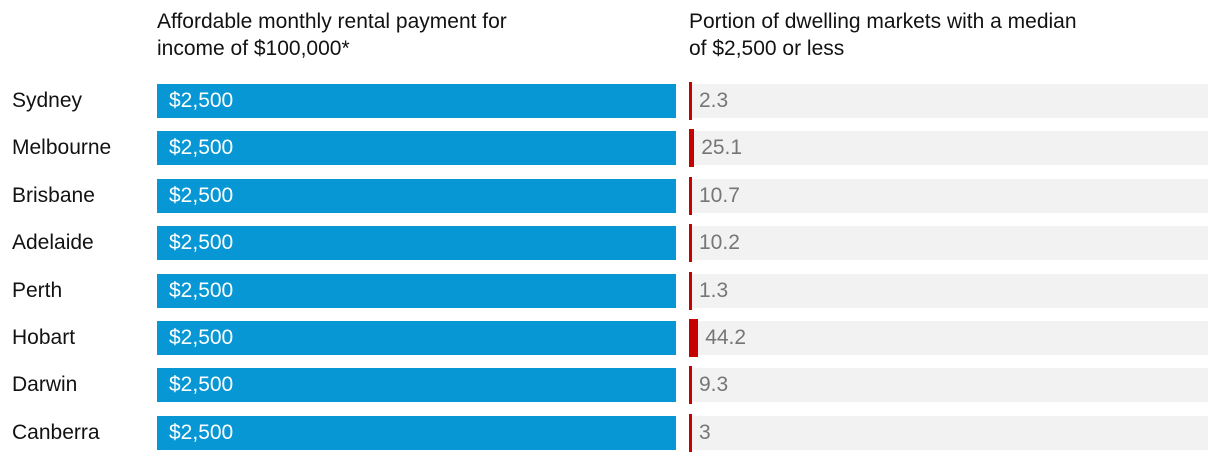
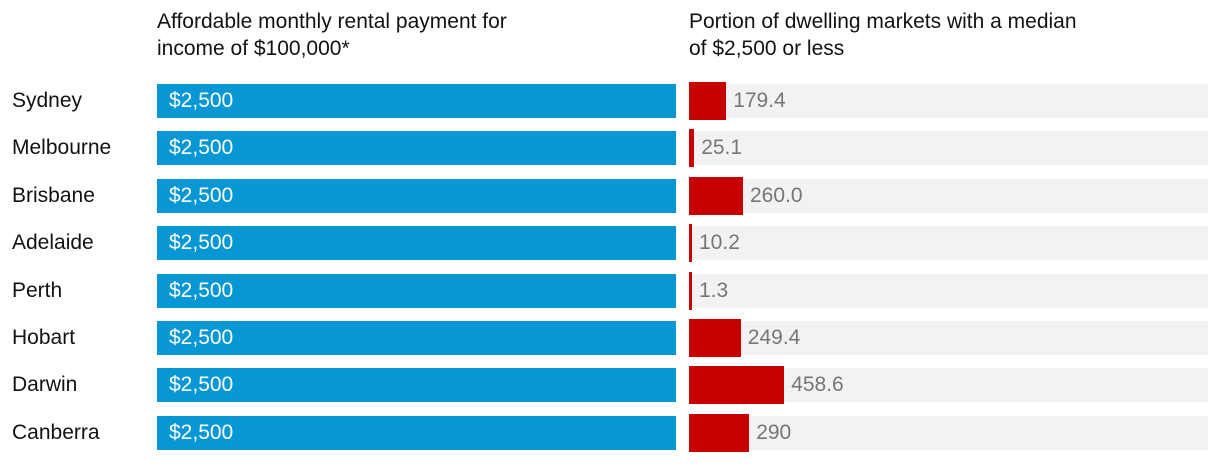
Portion of dwelling markets with a median of $2,500 or less/Sydney: 2.3 -> 179.4
Portion of dwelling markets with a median of $2,500 or less/Brisbane: 10.7 -> 260.0
Portion of dwelling markets with a median of $2,500 or less/Hobart: 44.2 -> 249.4
Portion of dwelling markets with a median of $2,500 or less/Darwin: 9.3 -> 458.6
Portion of dwelling markets with a median of $2,500 or less/Canberra: 3 -> 290
